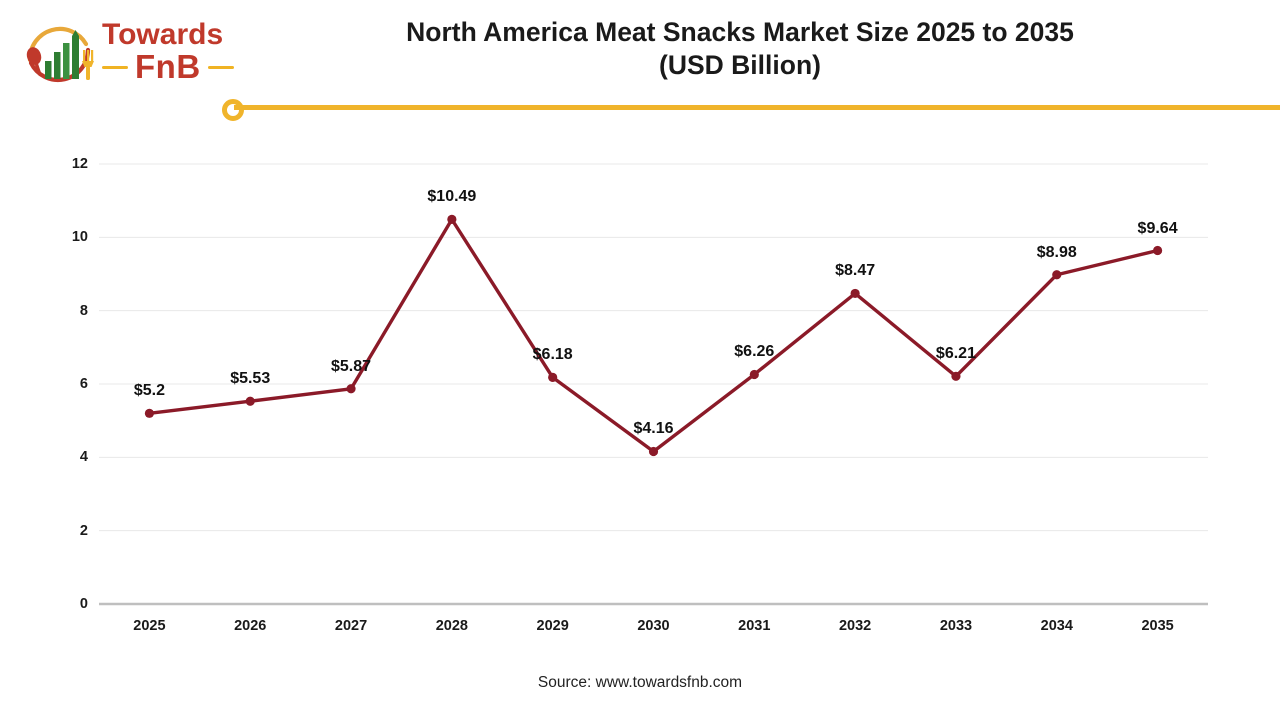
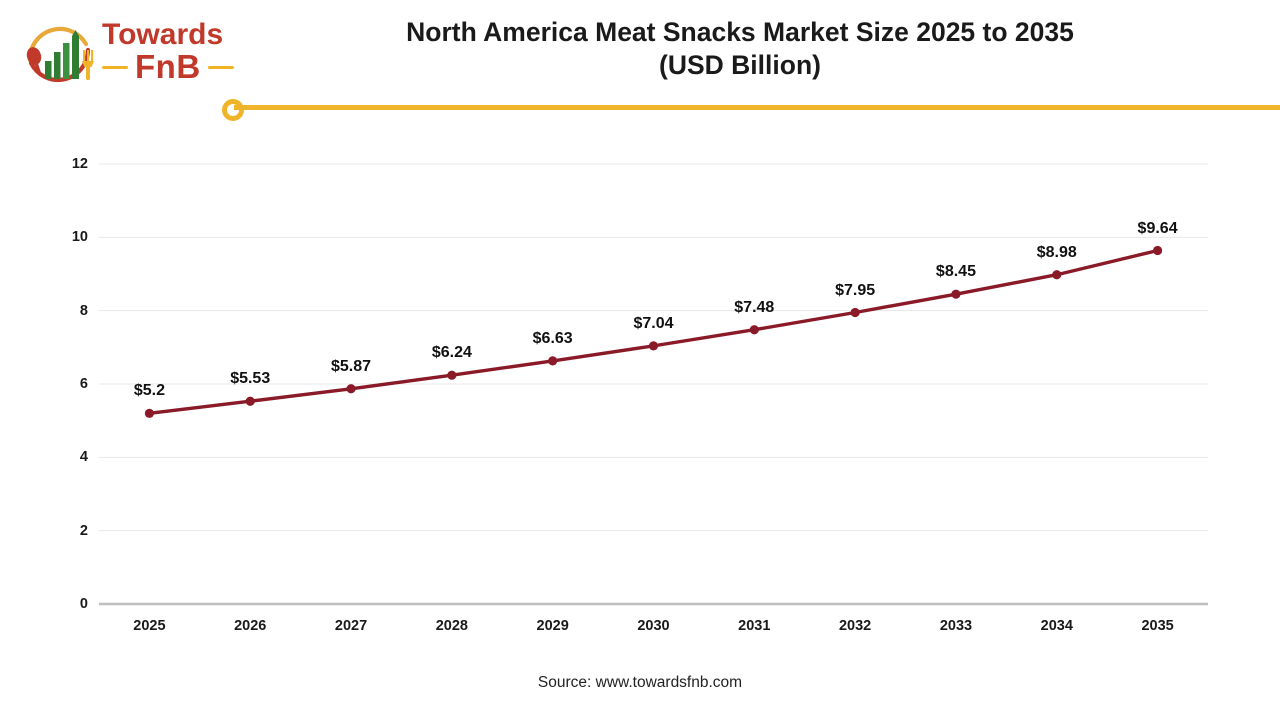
2028: $10.49 -> $6.24
2029: $6.18 -> $6.63
2030: $4.16 -> $7.04
2031: $6.26 -> $7.48
2032: $8.47 -> $7.95
2033: $6.21 -> $8.45
